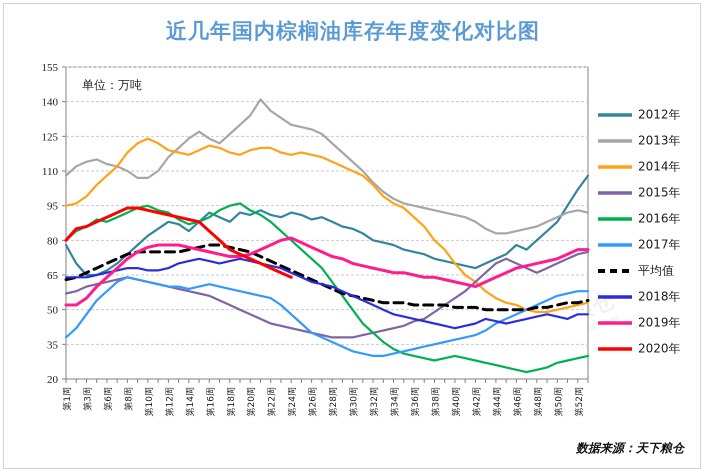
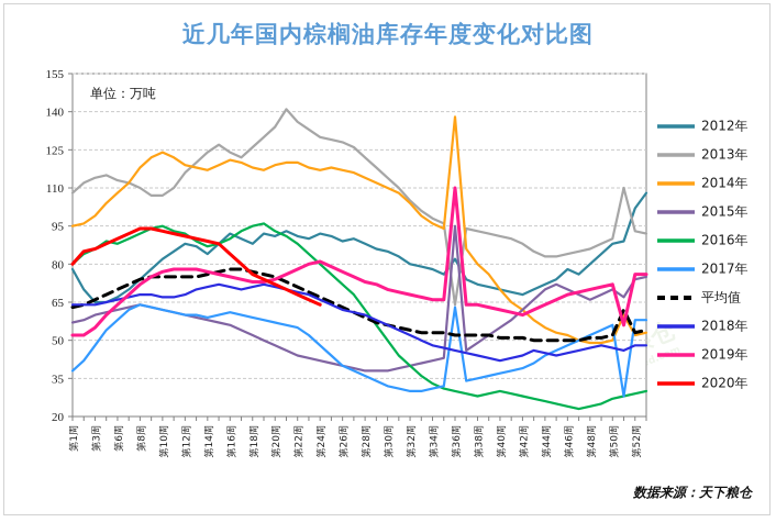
2012年/35: 75 -> 82
2013年/35: 95 -> 64
2014年/35: 90 -> 138
2015年/35: 45 -> 95
2017年/35: 33 -> 63
2019年/35: 65 -> 110
2012年/50: 95 -> 89
2013年/50: 92 -> 110
2014年/50: 51 -> 60
2015年/50: 72 -> 67
2017年/50: 57 -> 28
平均值/50: 53 -> 62
2019年/50: 74 -> 56
